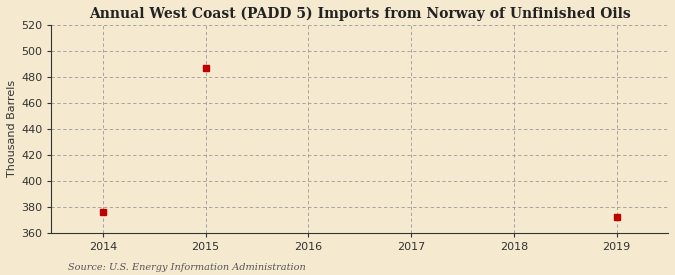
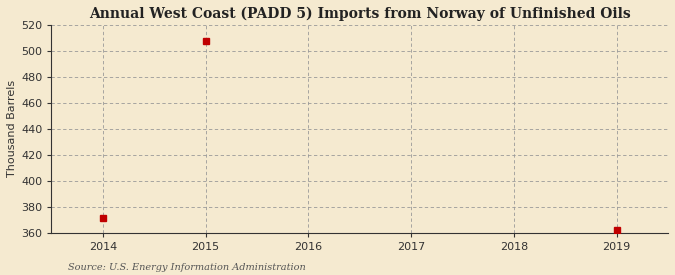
2014: 376 -> 371
2015: 487 -> 508
2019: 372 -> 362
